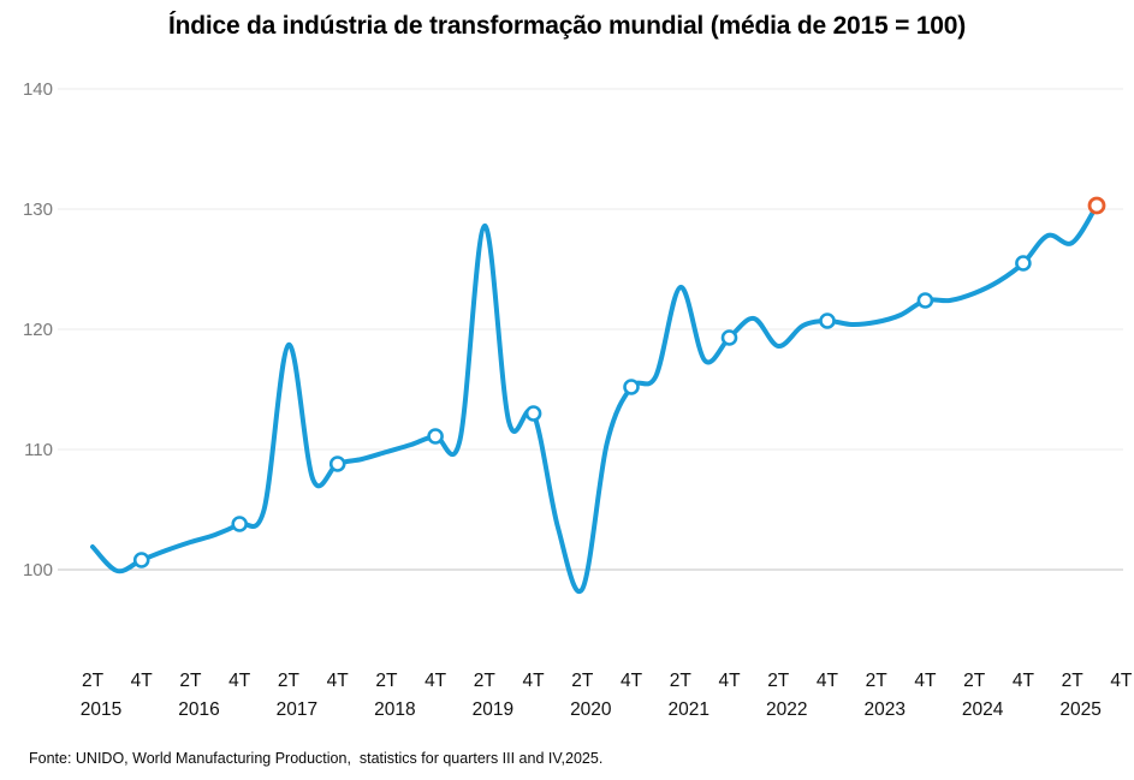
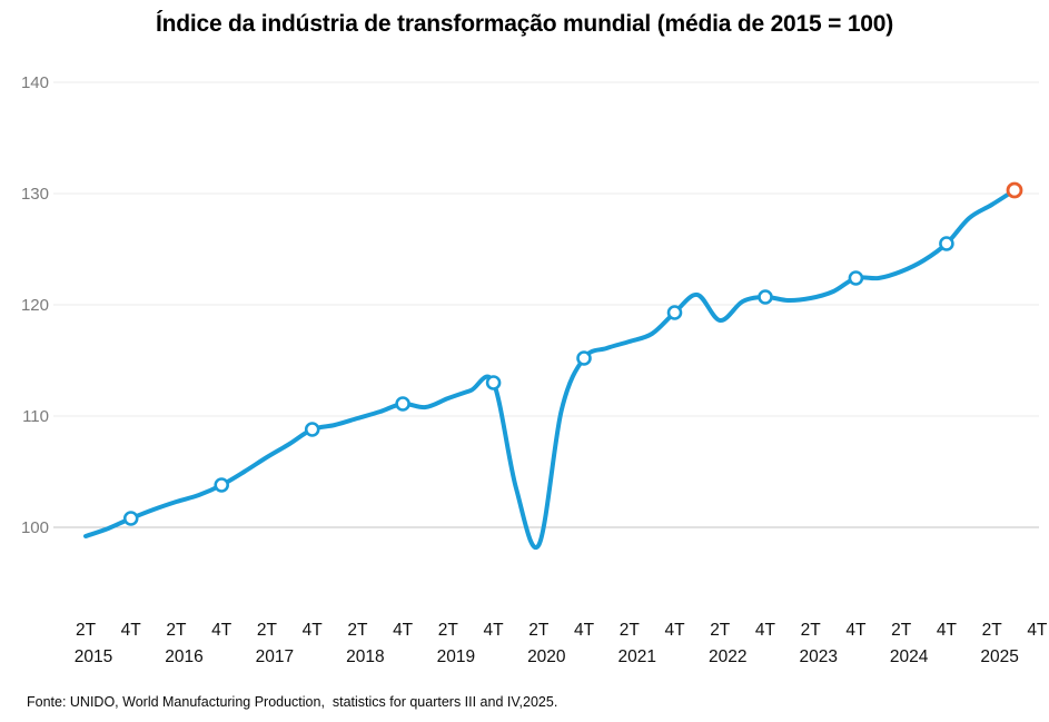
2T 2015: 101.9 -> 99.2
2T 2017: 118.7 -> 106.3
2T 2019: 128.6 -> 111.6
2T 2021: 123.5 -> 116.7
2T 2025: 127.2 -> 129.0
